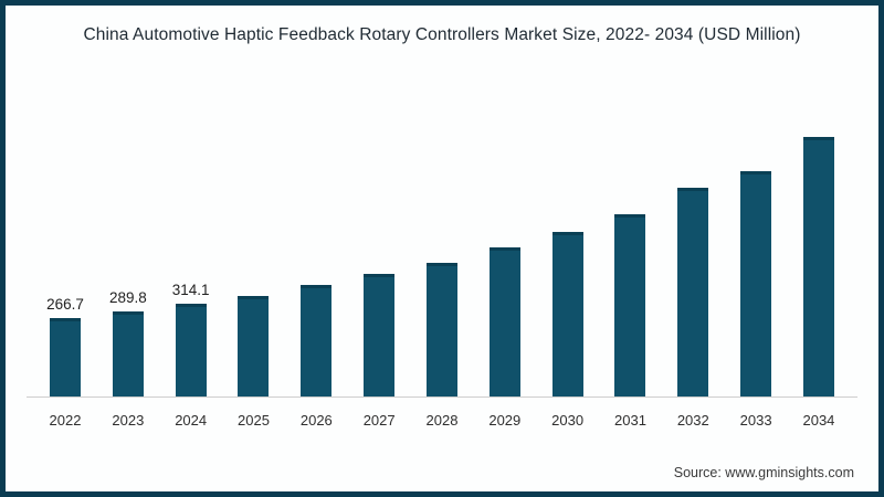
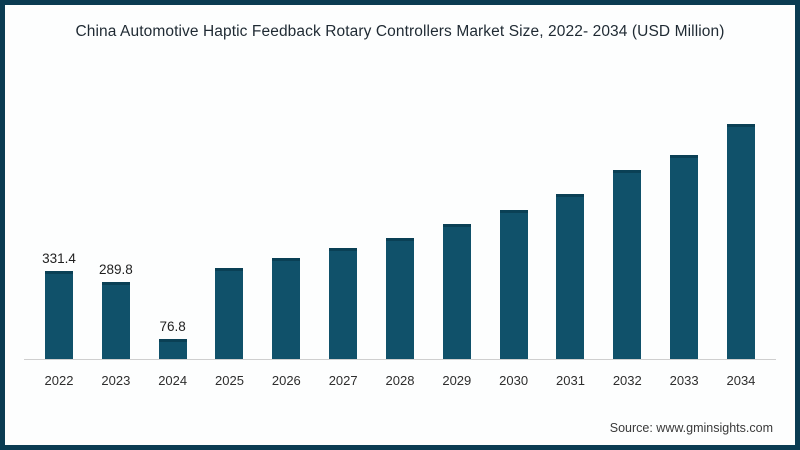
2022: 266.7 -> 331.4
2024: 314.1 -> 76.8
